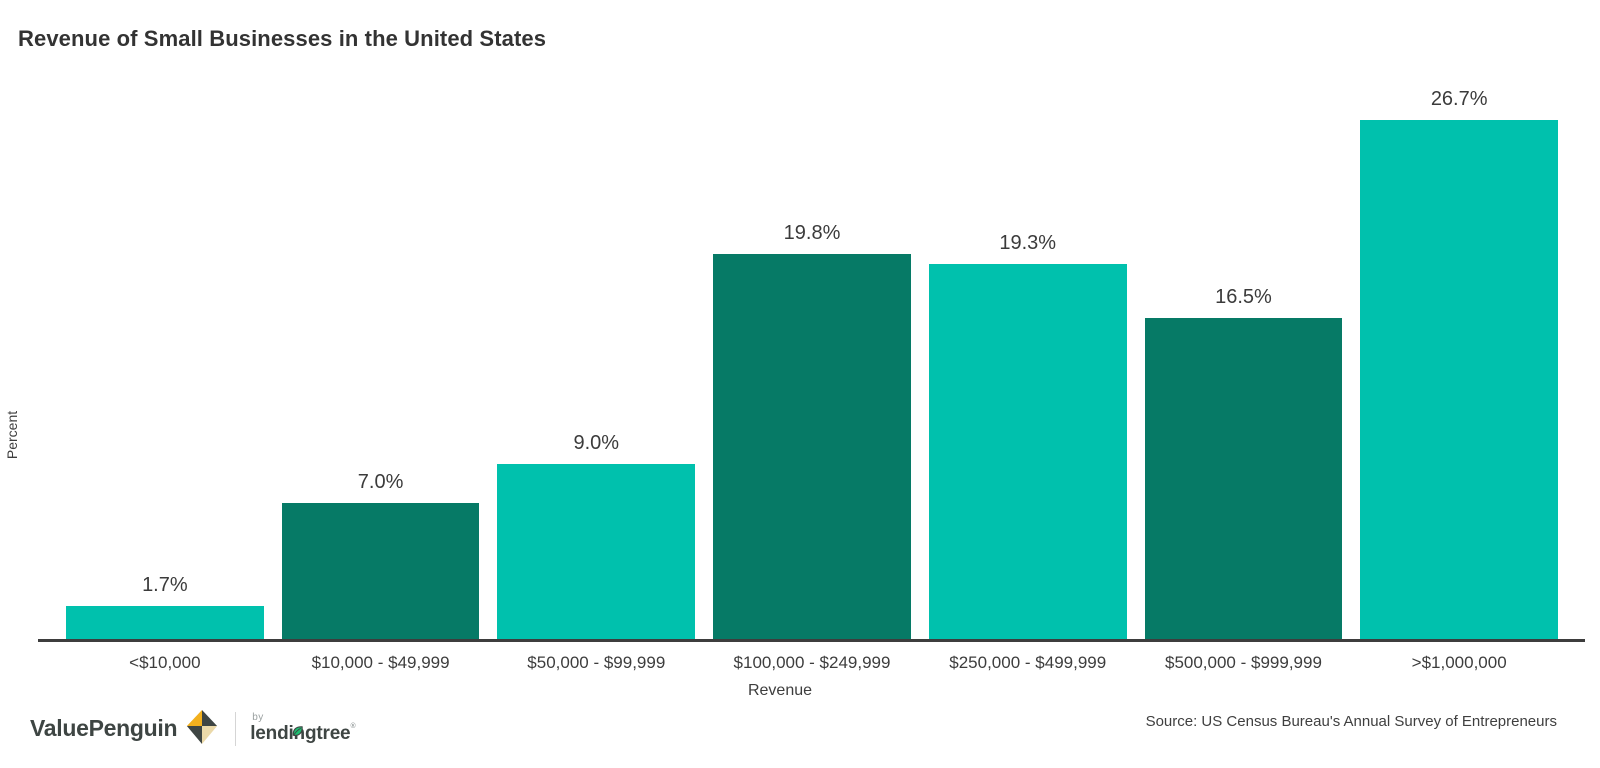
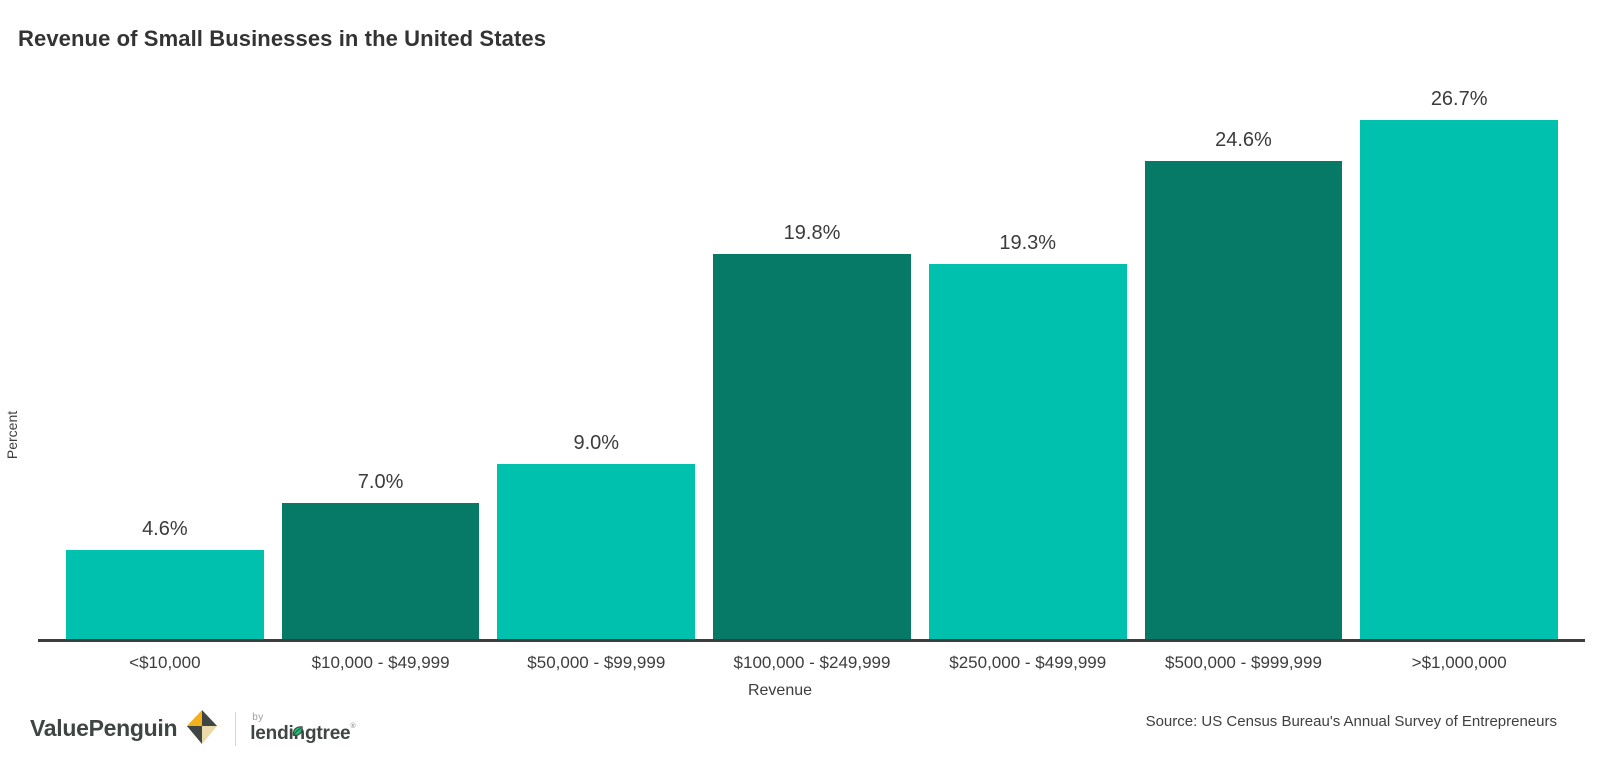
<$10,000: 1.7% -> 4.6%
$500,000 - $999,999: 16.5% -> 24.6%
